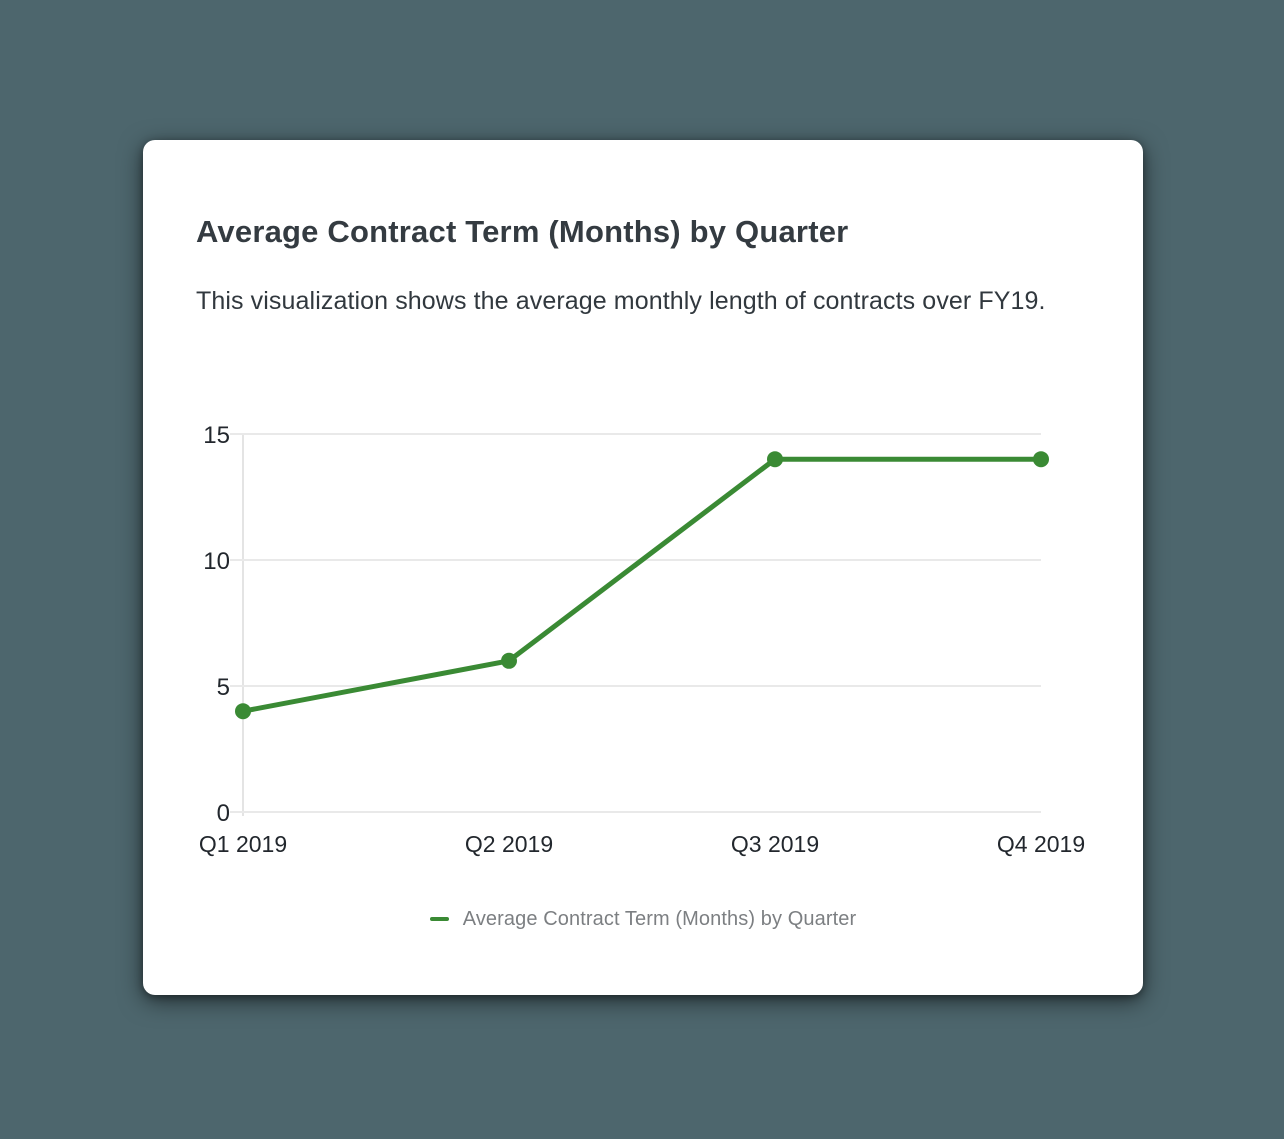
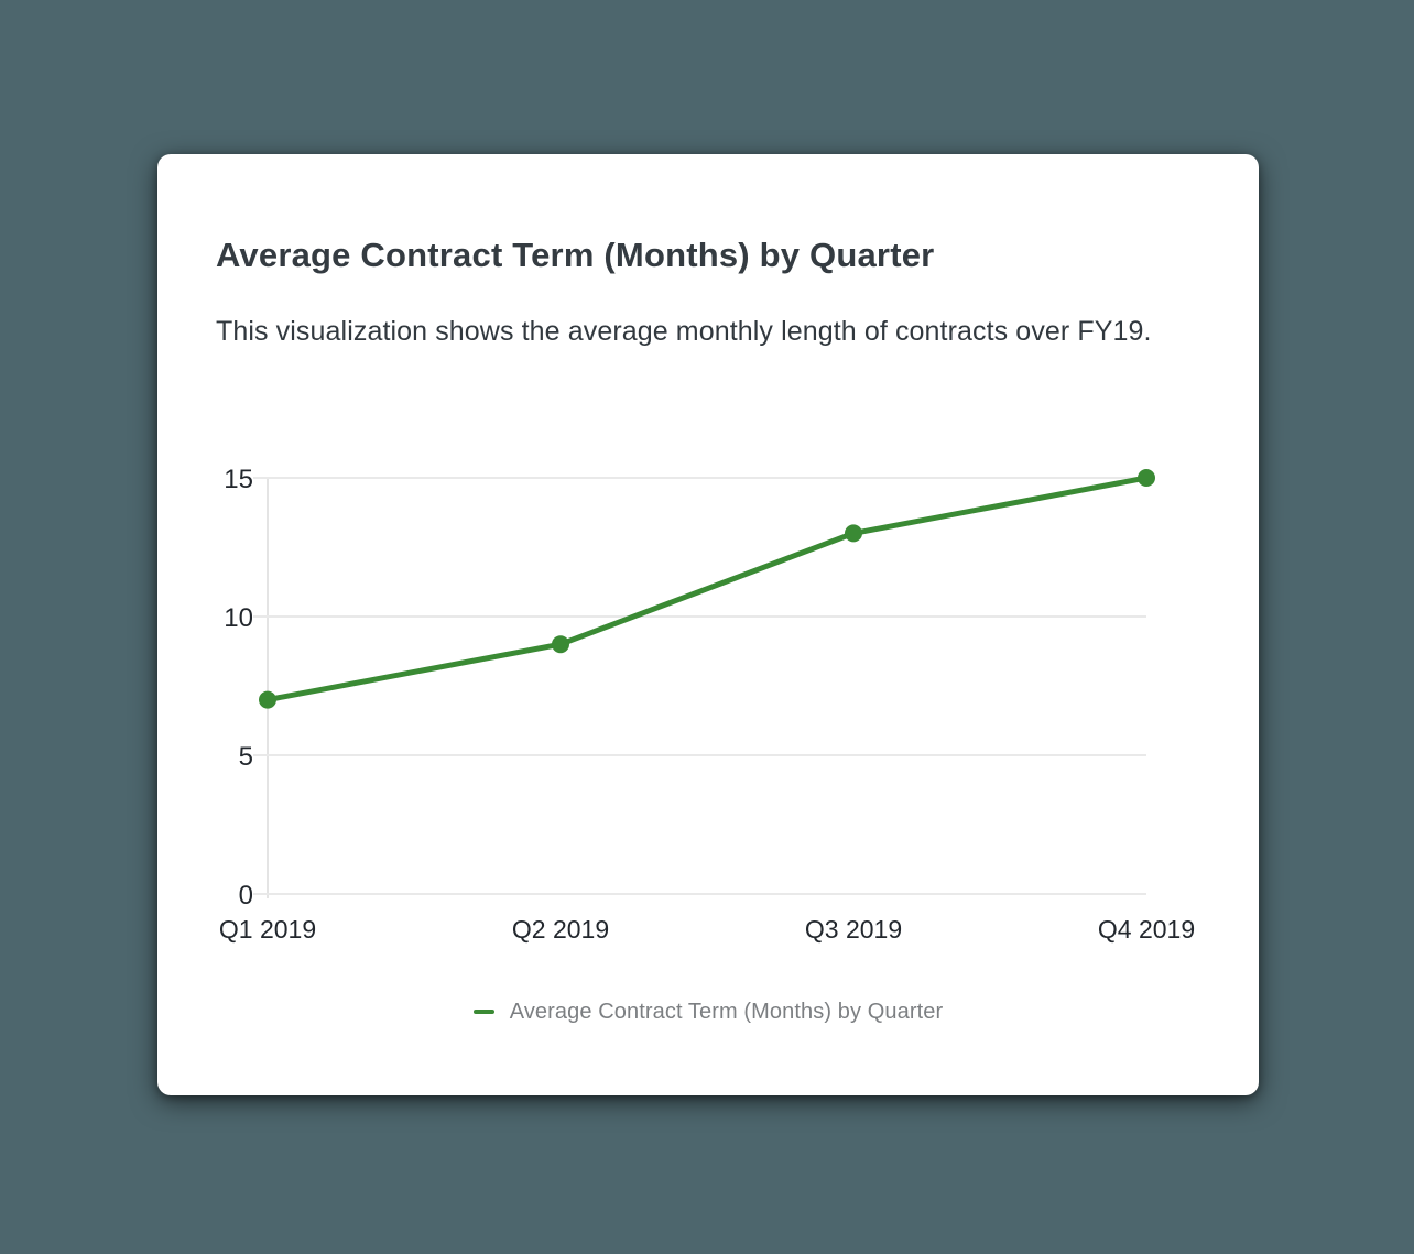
Q1 2019: 4 -> 7
Q2 2019: 6 -> 9
Q3 2019: 14 -> 13
Q4 2019: 14 -> 15
